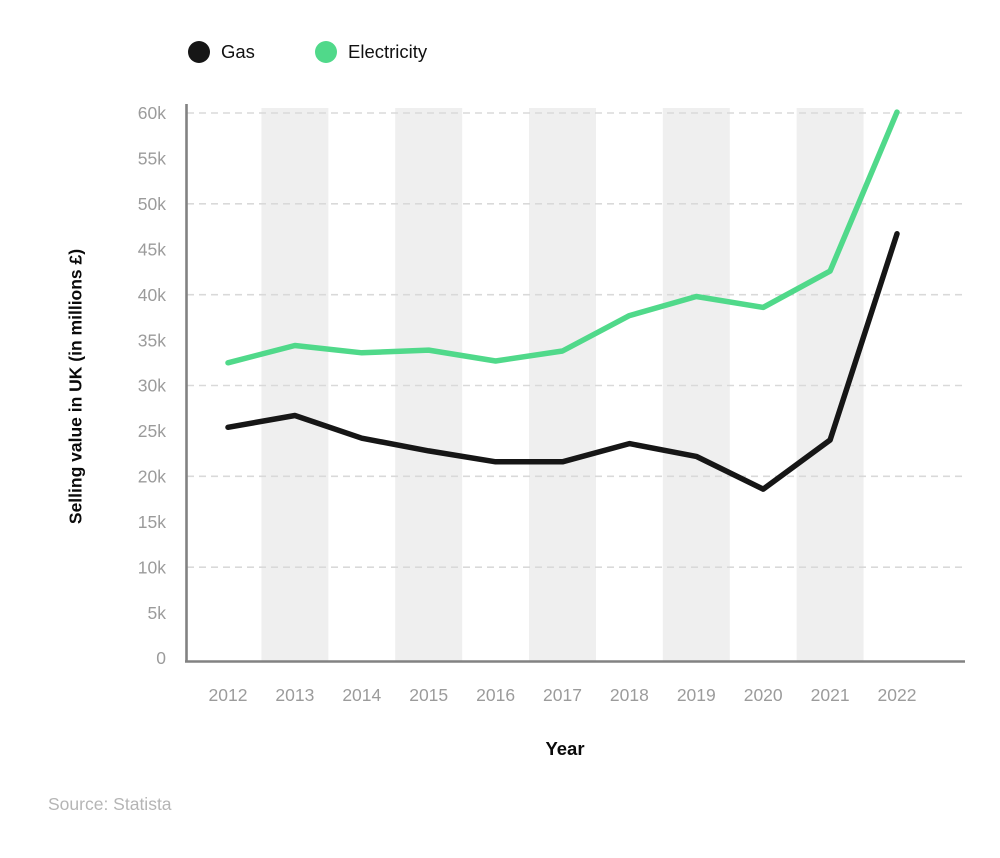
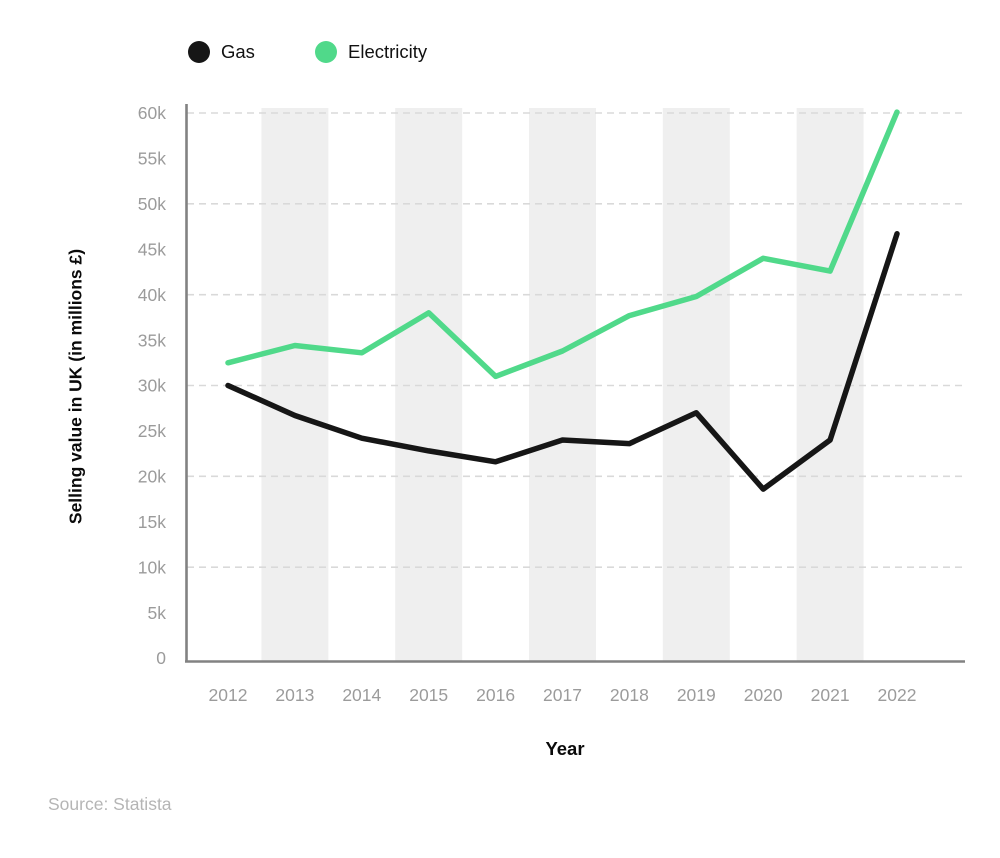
Gas/2012: 25k -> 30k
Electricity/2015: 34k -> 38k
Electricity/2016: 33k -> 31k
Gas/2017: 22k -> 24k
Gas/2019: 22k -> 27k
Electricity/2020: 39k -> 44k
